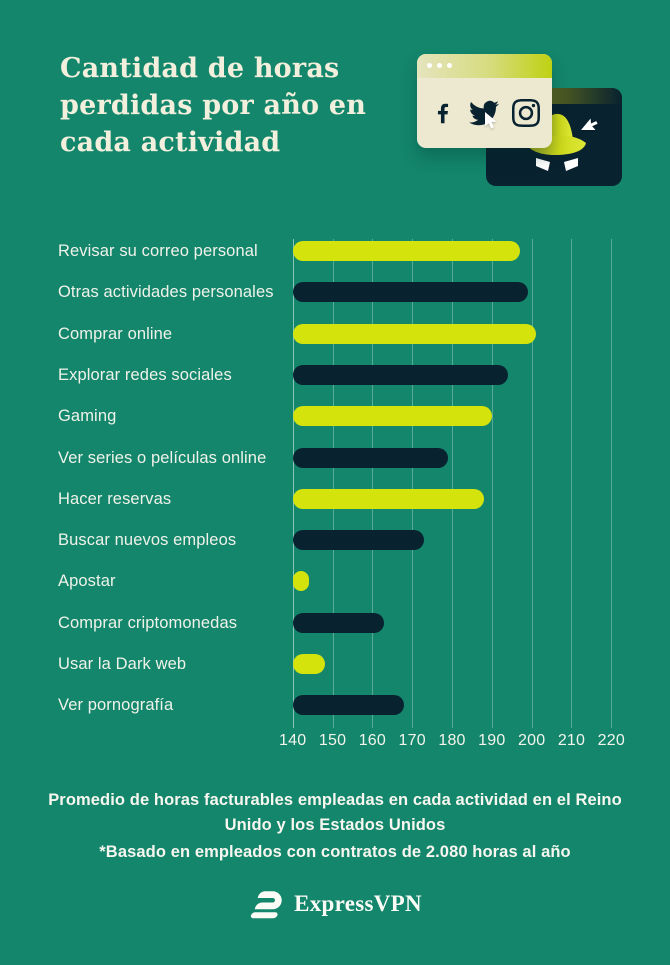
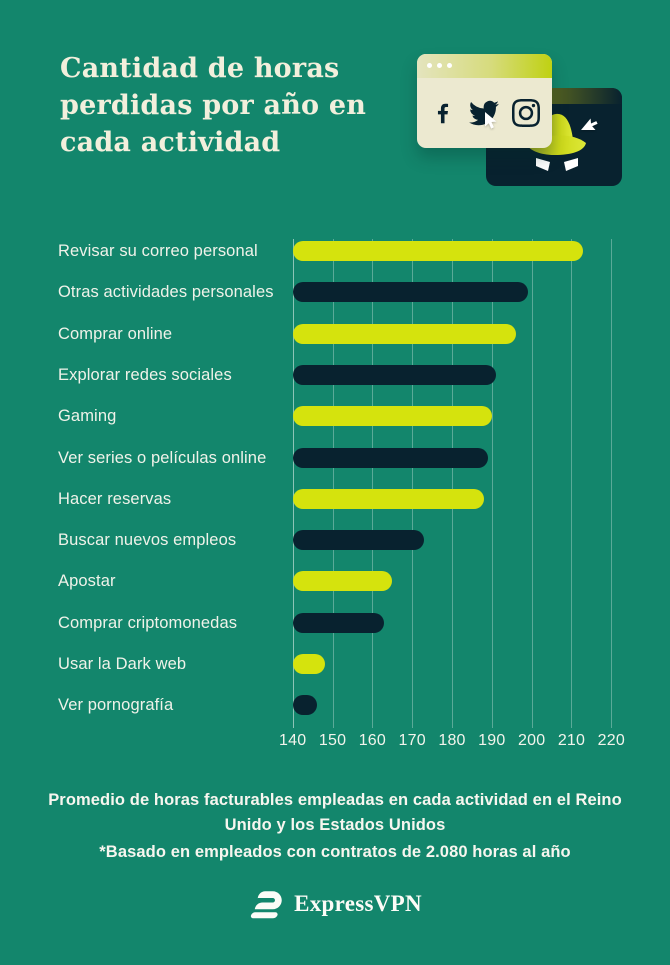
Revisar su correo personal: 197 -> 213
Comprar online: 201 -> 196
Explorar redes sociales: 194 -> 191
Ver series o películas online: 179 -> 189
Apostar: 144 -> 165
Ver pornografía: 168 -> 146
